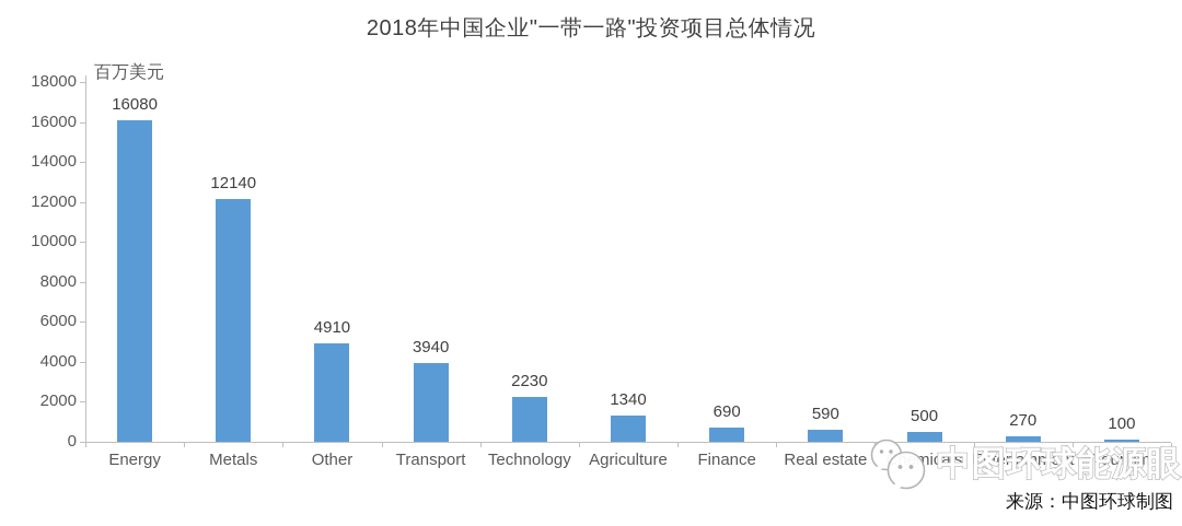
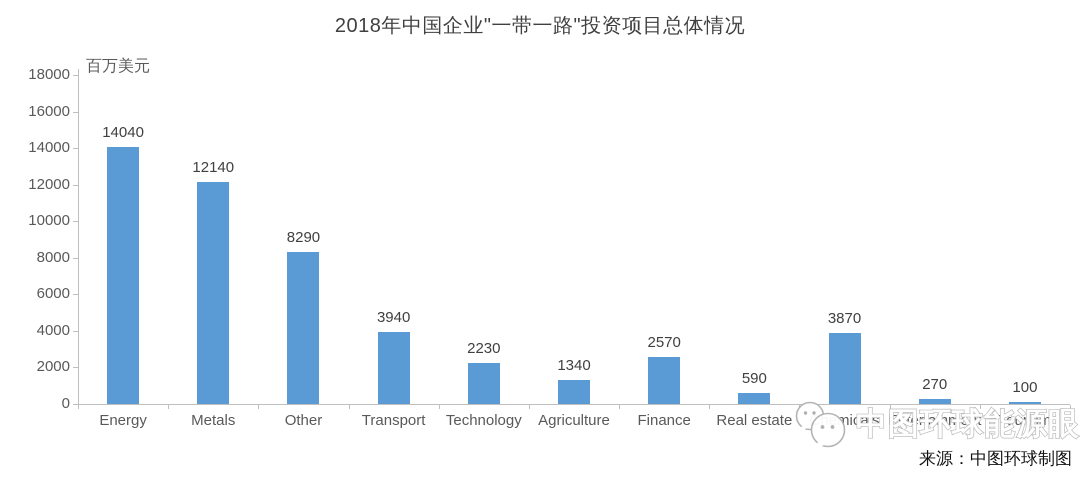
Energy: 16080 -> 14040
Other: 4910 -> 8290
Finance: 690 -> 2570
Chemicals: 500 -> 3870
